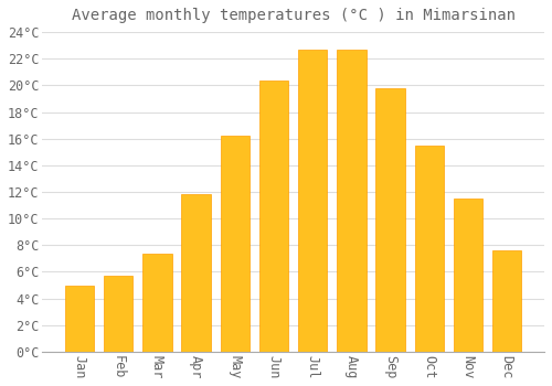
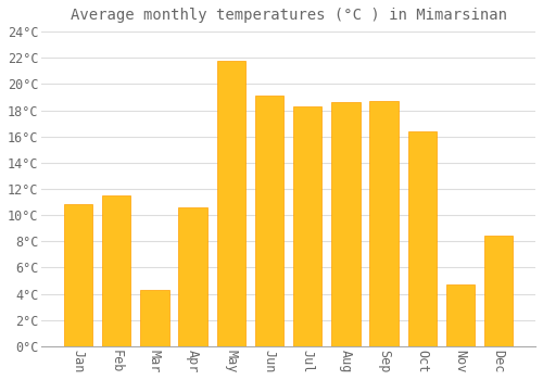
Jan: 5.0°C -> 10.8°C
Feb: 5.7°C -> 11.5°C
Mar: 7.4°C -> 4.3°C
Apr: 11.8°C -> 10.6°C
May: 16.2°C -> 21.8°C
Jun: 20.4°C -> 19.1°C
Jul: 22.7°C -> 18.3°C
Aug: 22.7°C -> 18.6°C
Sep: 19.8°C -> 18.7°C
Oct: 15.5°C -> 16.4°C
Nov: 11.5°C -> 4.7°C
Dec: 7.6°C -> 8.4°C
